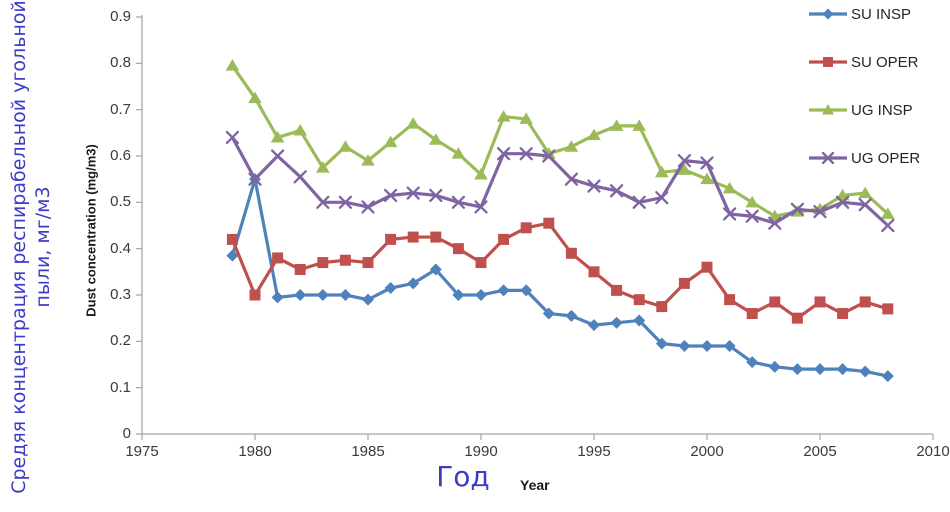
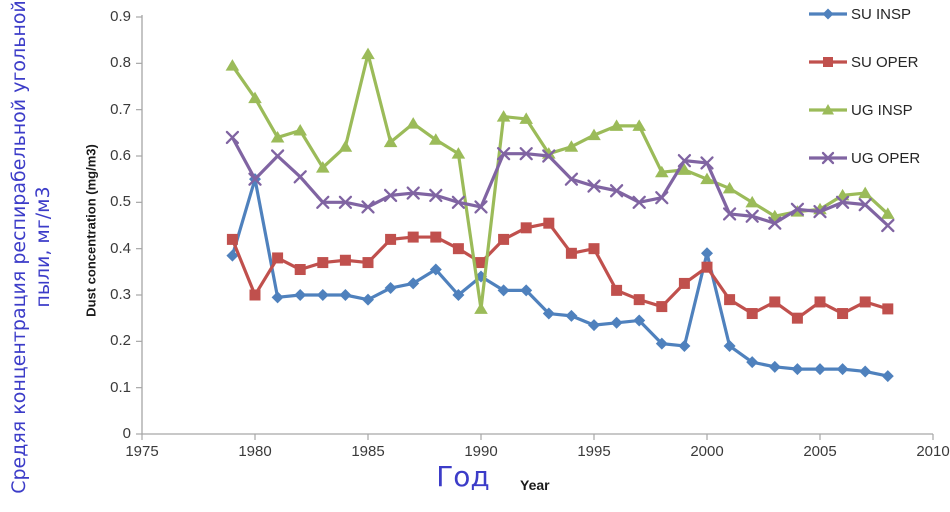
UG INSP/1985: 0.59 -> 0.82
SU INSP/1990: 0.30 -> 0.34
UG INSP/1990: 0.56 -> 0.27
SU OPER/1995: 0.35 -> 0.40
SU INSP/2000: 0.19 -> 0.39
